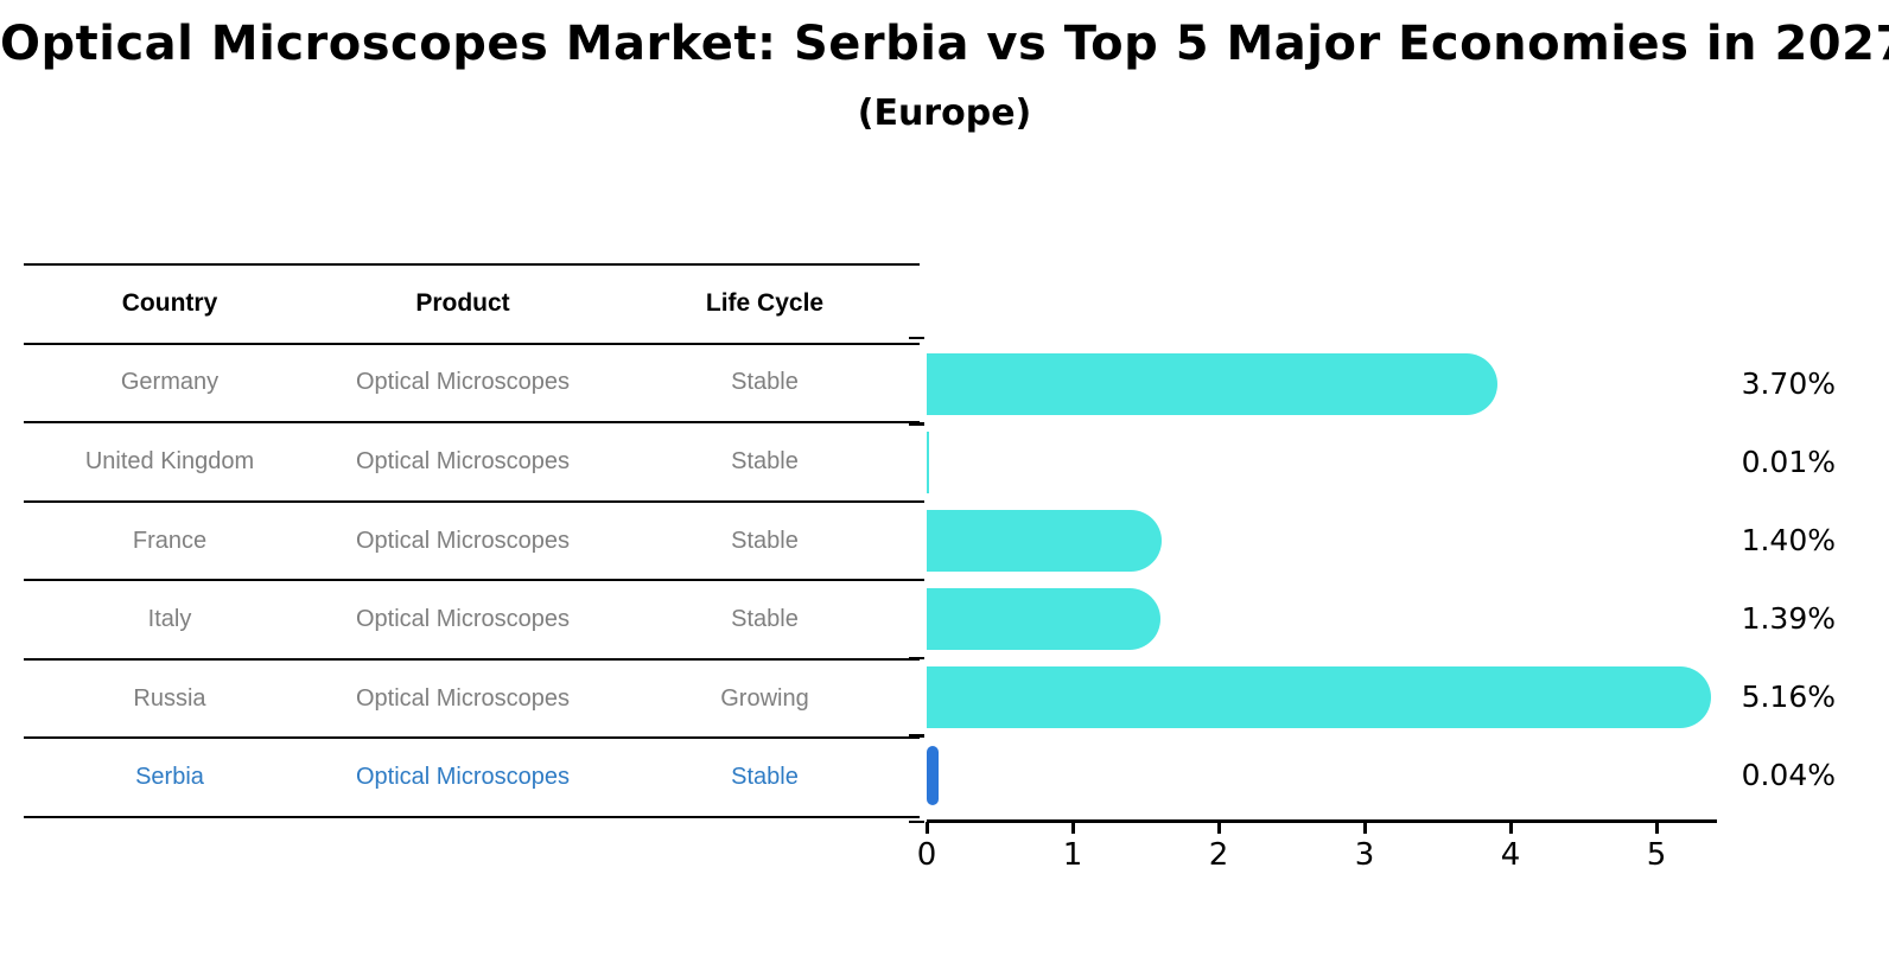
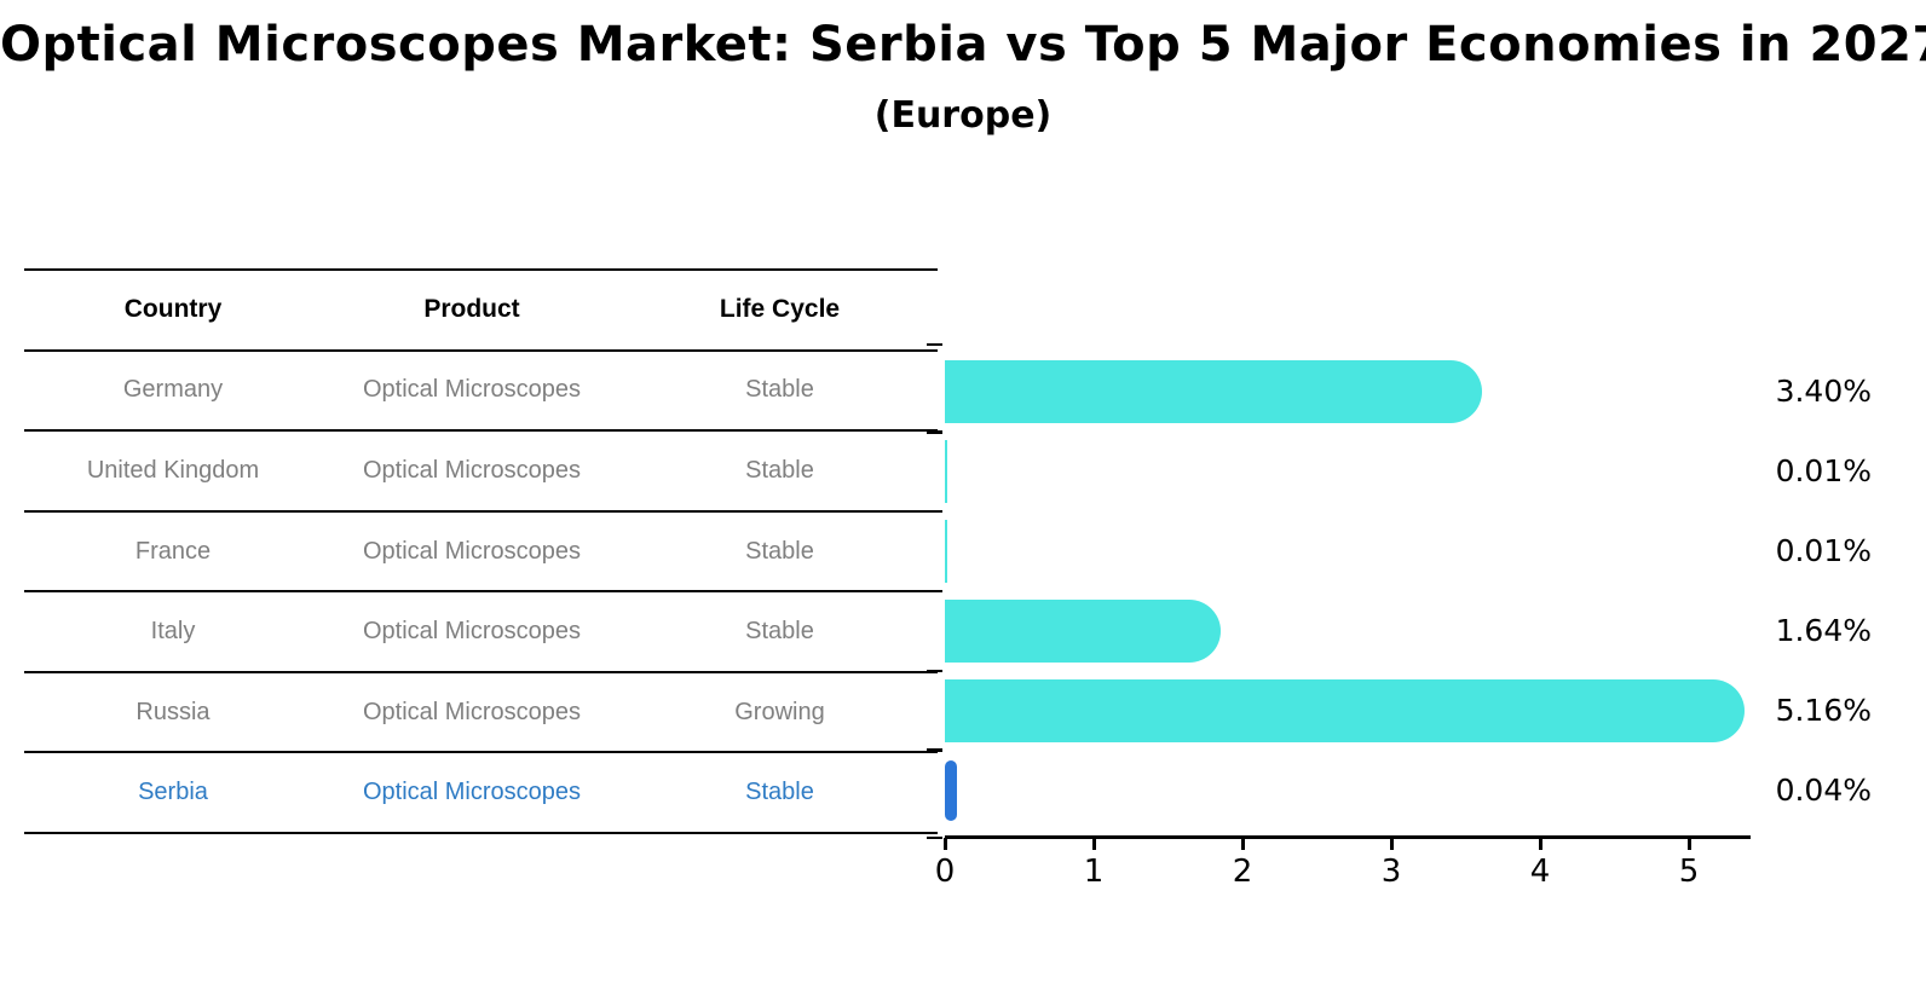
Germany: 3.70% -> 3.40%
France: 1.40% -> 0.01%
Italy: 1.39% -> 1.64%
